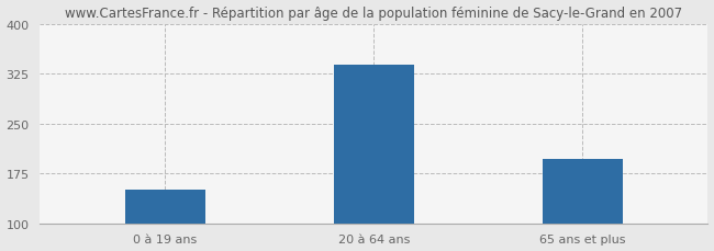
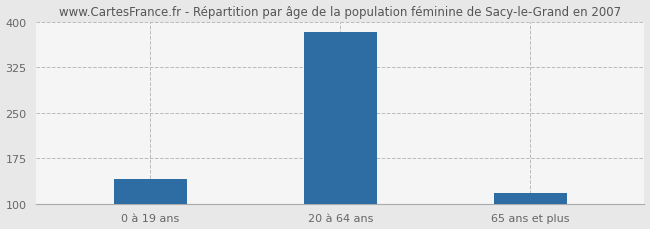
0 à 19 ans: 150 -> 140
20 à 64 ans: 338 -> 383
65 ans et plus: 196 -> 118
